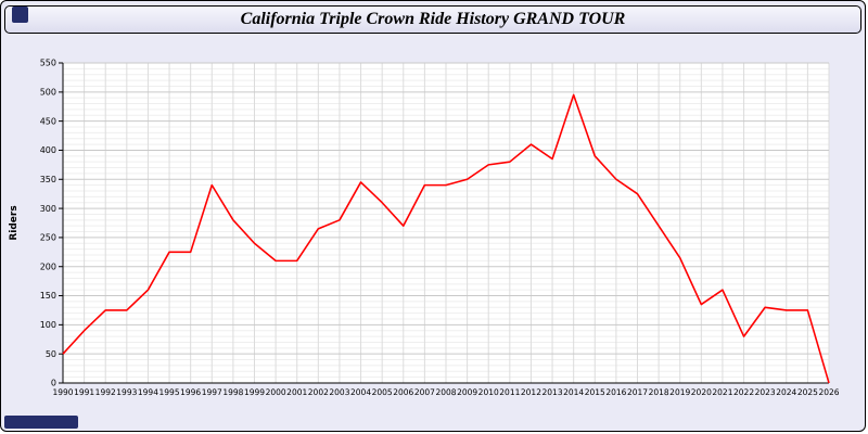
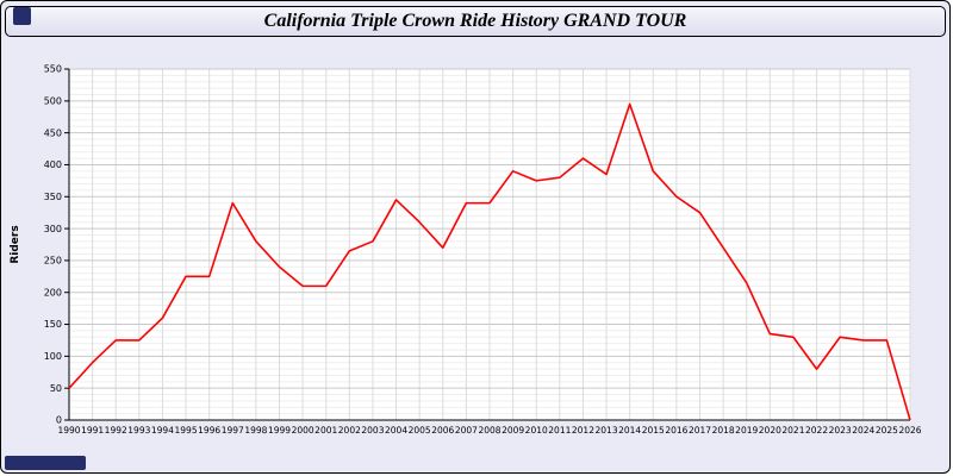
2009: 350 -> 390
2021: 160 -> 130
